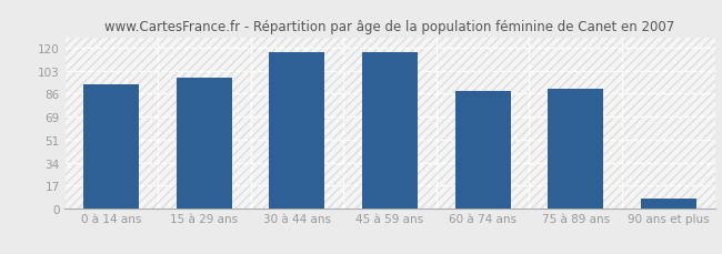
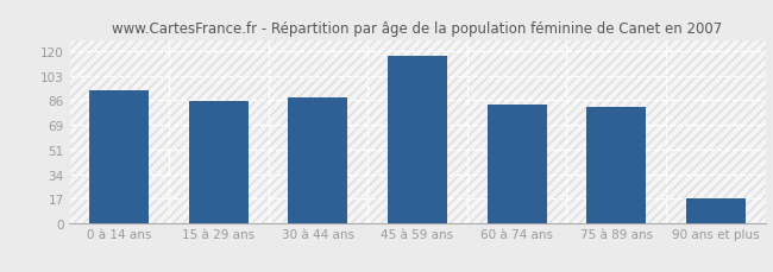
15 à 29 ans: 98 -> 85
30 à 44 ans: 117 -> 88
60 à 74 ans: 88 -> 83
75 à 89 ans: 89 -> 81
90 ans et plus: 7 -> 17
